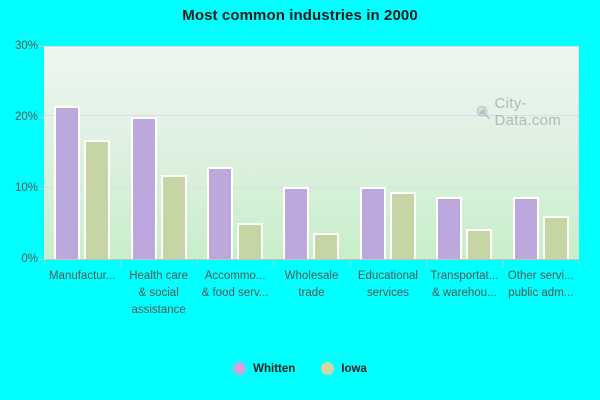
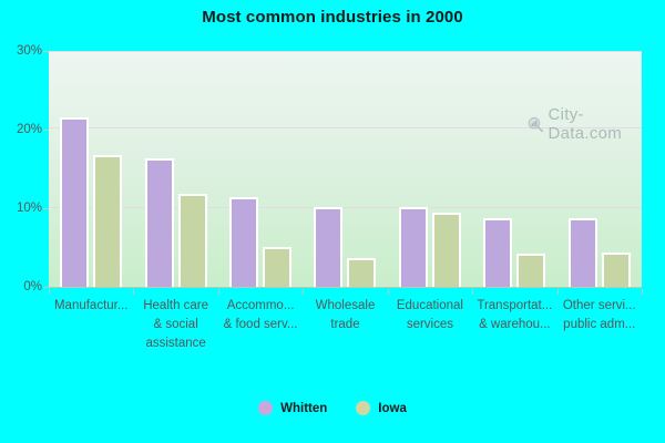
Whitten/Health care & social assistance: 20% -> 16%
Whitten/Accommo... & food serv...: 13% -> 11%
Iowa/Other servi... public adm...: 6% -> 4%
